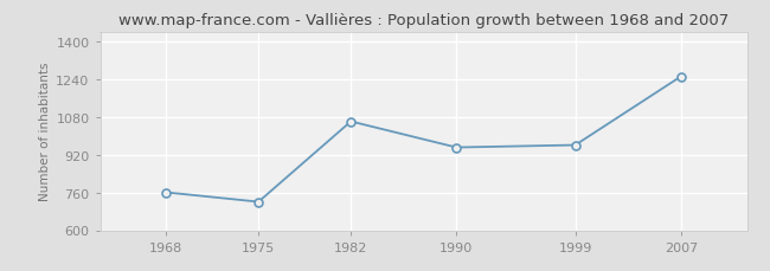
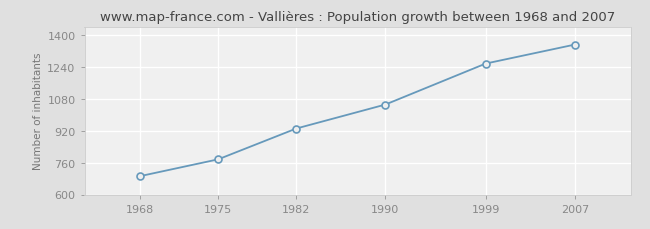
1968: 760 -> 690
1975: 720 -> 780
1982: 1060 -> 930
1990: 950 -> 1050
1999: 960 -> 1260
2007: 1250 -> 1350
